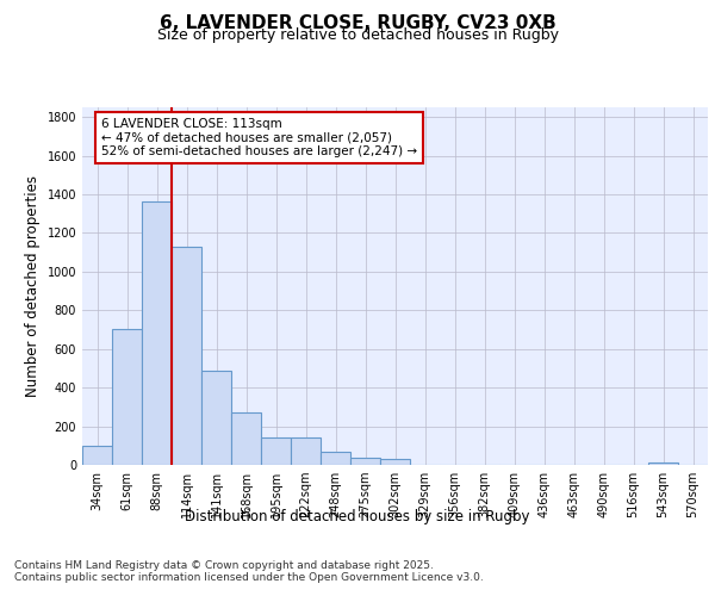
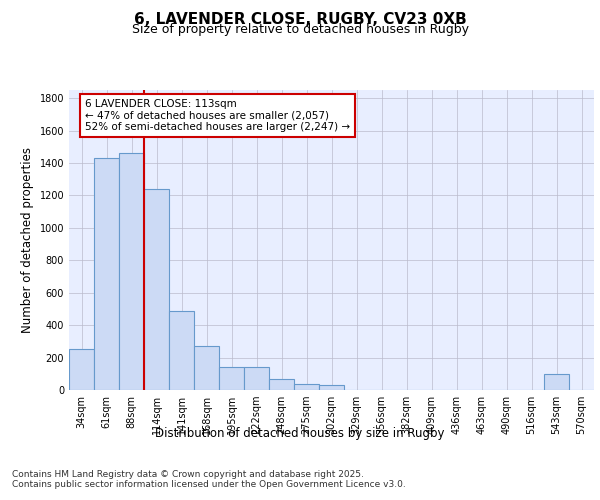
34sqm: 100 -> 250
61sqm: 700 -> 1430
88sqm: 1360 -> 1460
114sqm: 1130 -> 1240
543sqm: 10 -> 100
